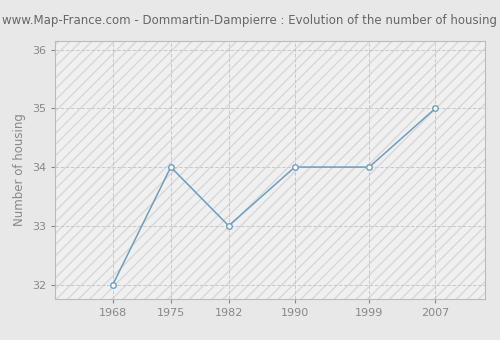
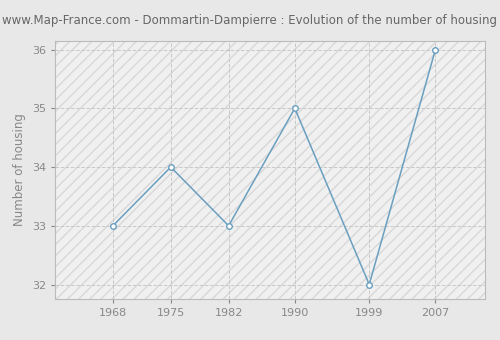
1968: 32 -> 33
1990: 34 -> 35
1999: 34 -> 32
2007: 35 -> 36
